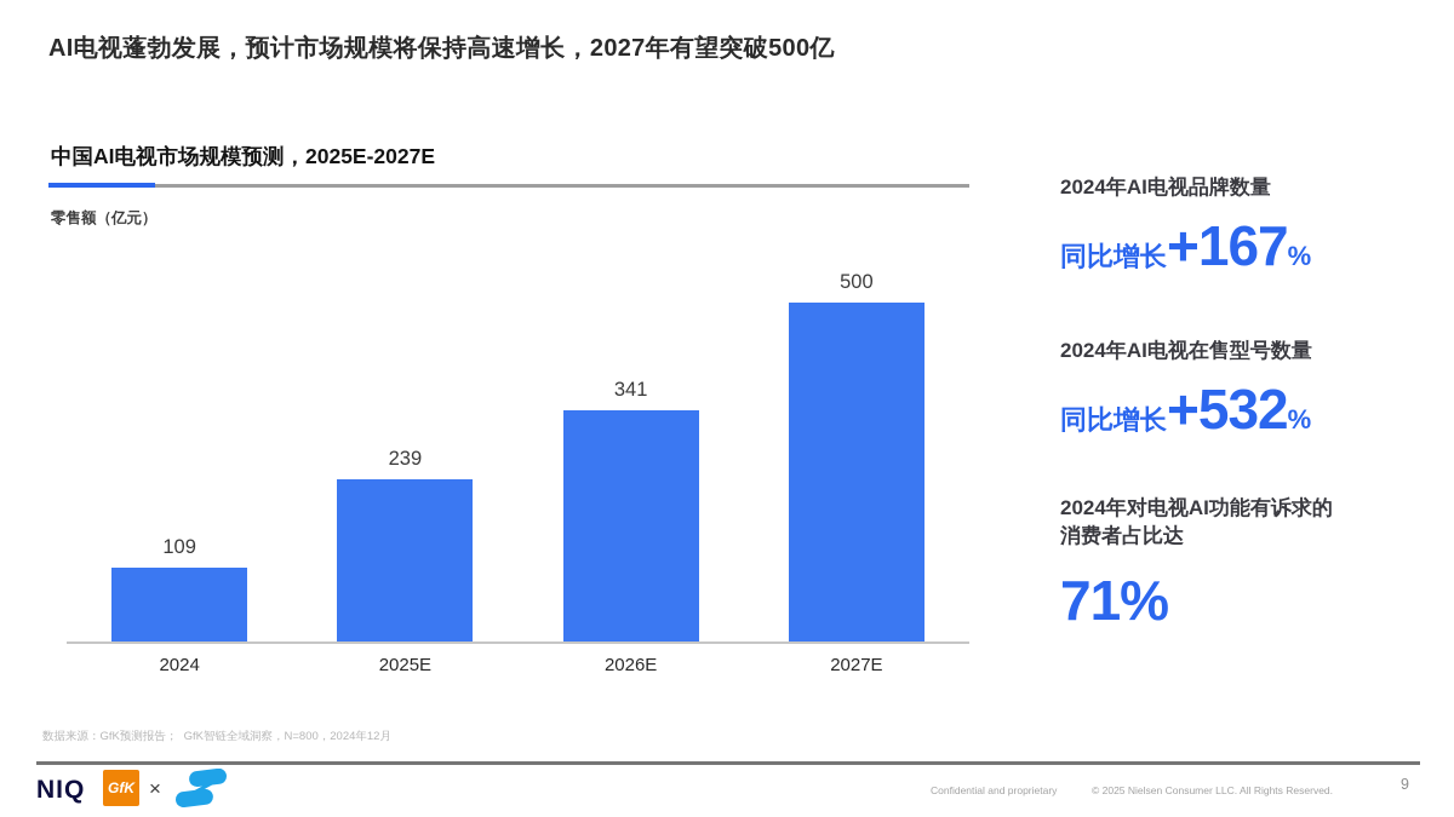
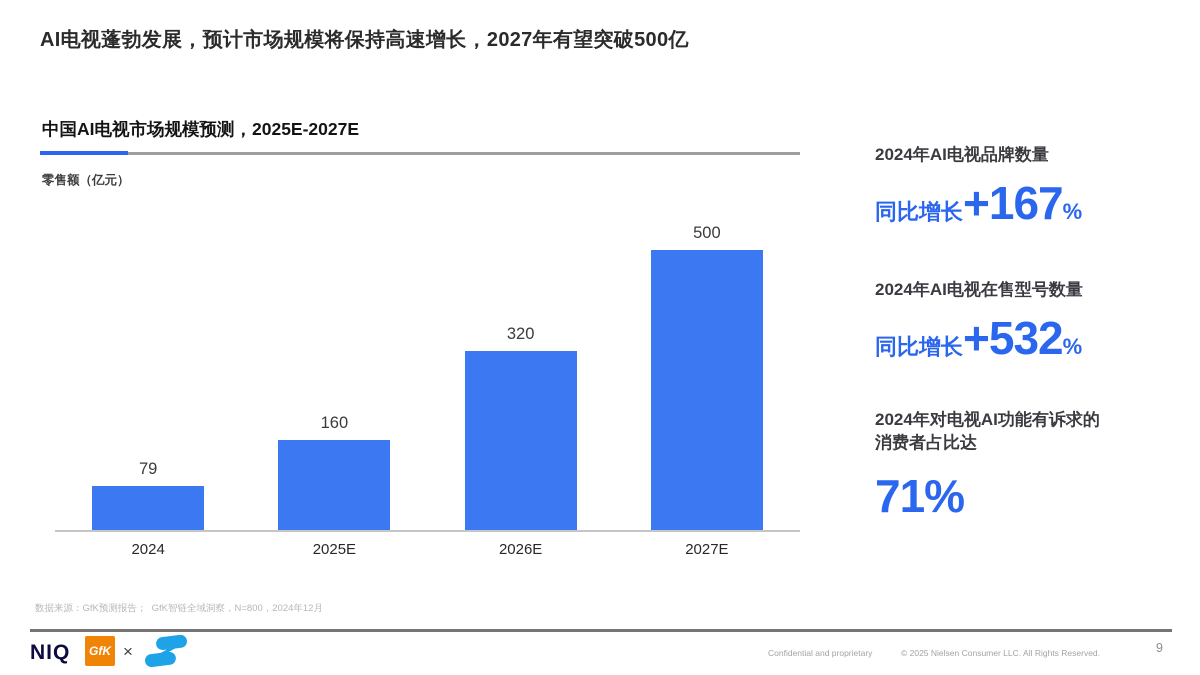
2024: 109 -> 79
2025E: 239 -> 160
2026E: 341 -> 320
